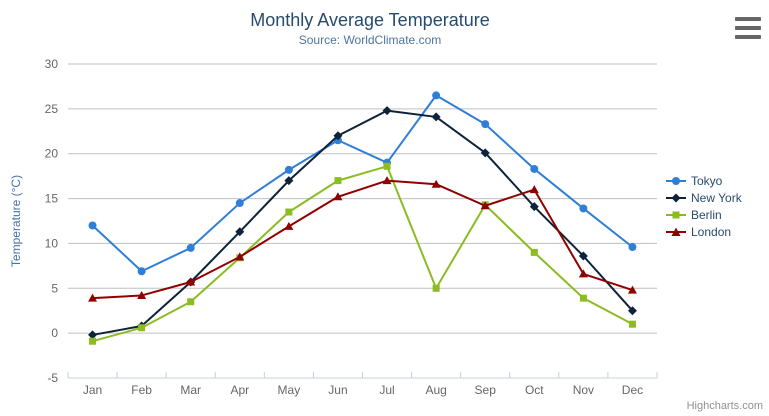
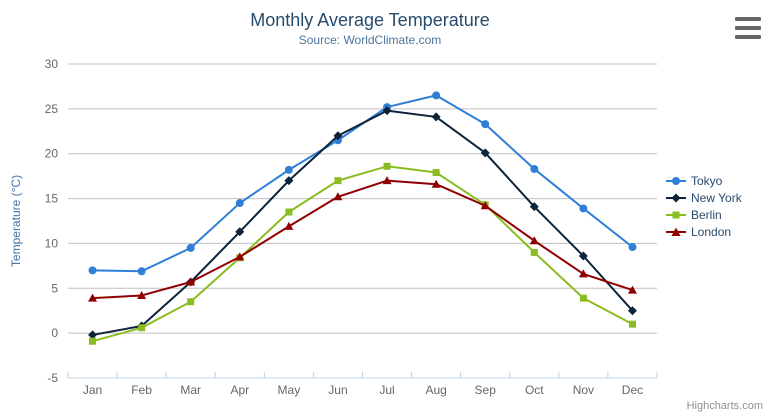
Tokyo/Jan: 12 -> 7
Tokyo/Jul: 19 -> 25
Berlin/Aug: 5 -> 18
London/Oct: 16 -> 10
